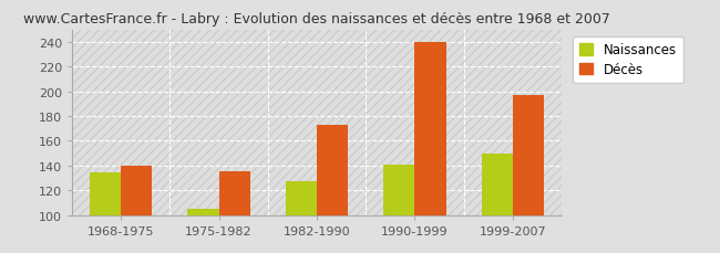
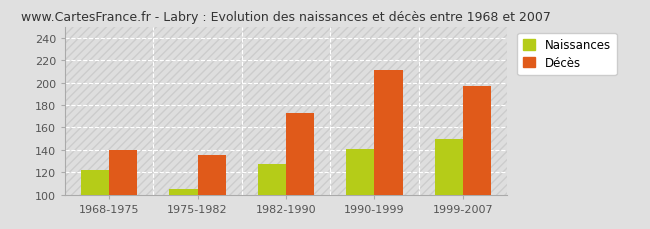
Naissances/1968-1975: 134 -> 122
Décès/1990-1999: 240 -> 211
